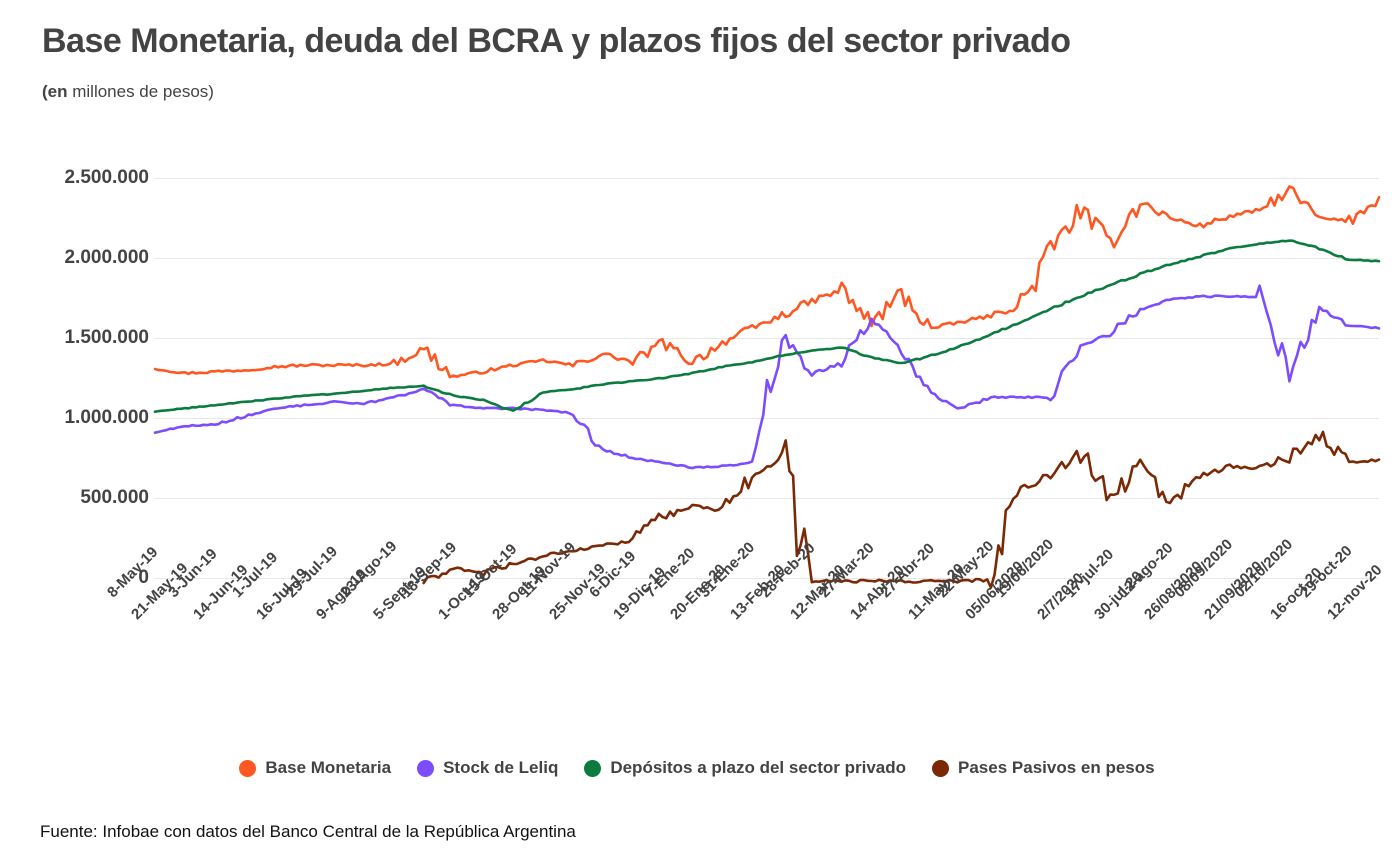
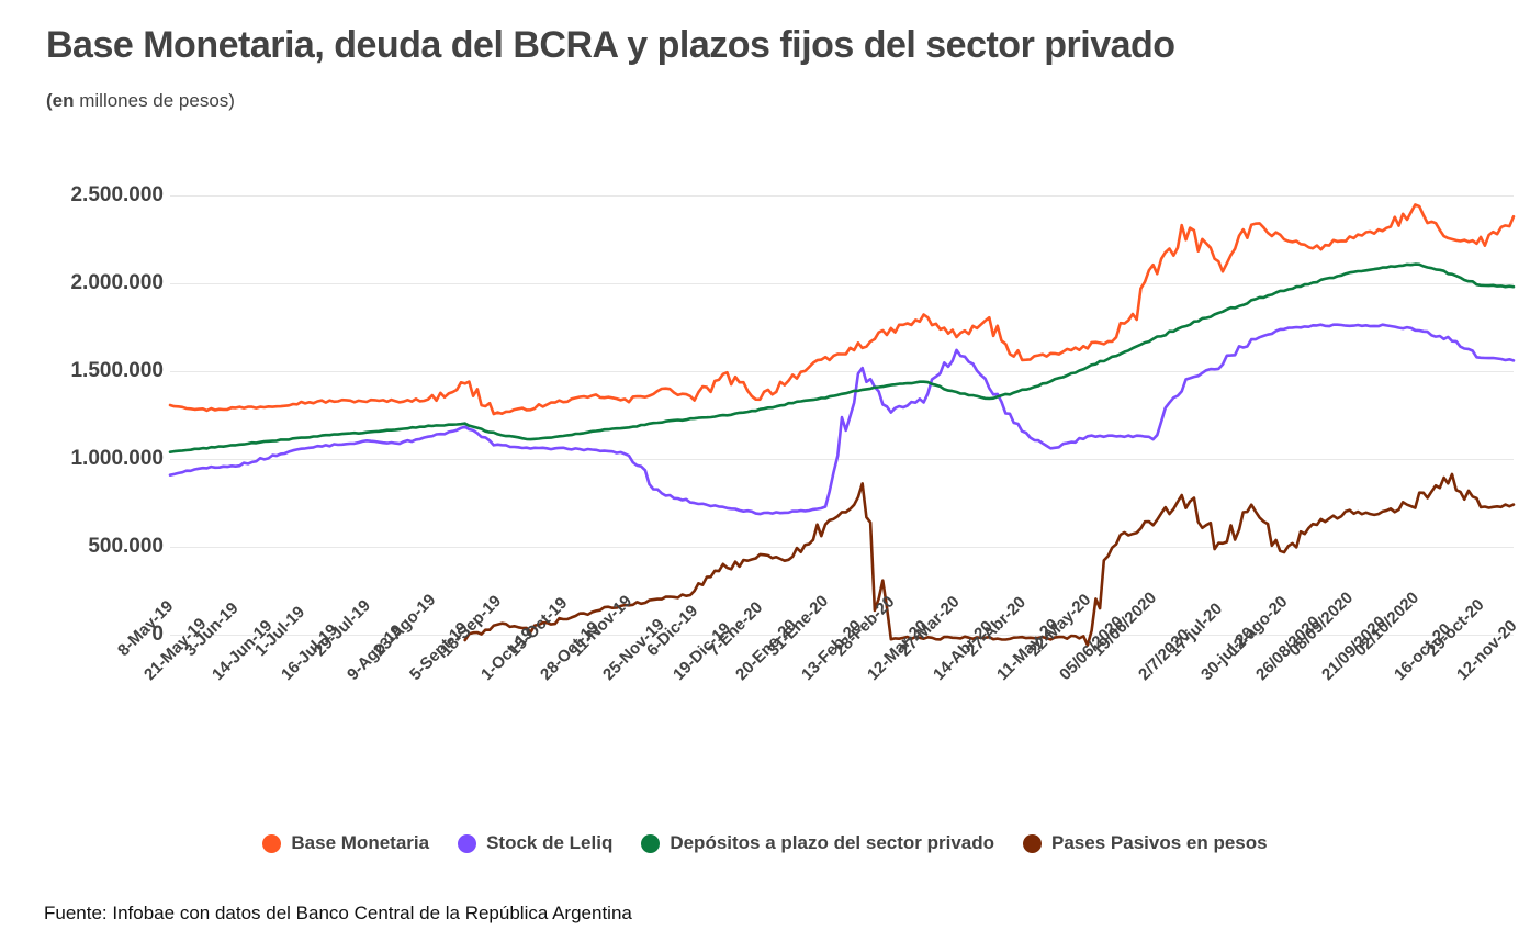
Depósitos a plazo del sector privado/15-Oct-19: 1040000 -> 1130000
Base Monetaria/27-Mar-20: 1590000 -> 1700000
Stock de Leliq/02/10/2020: 1280000 -> 1740000
